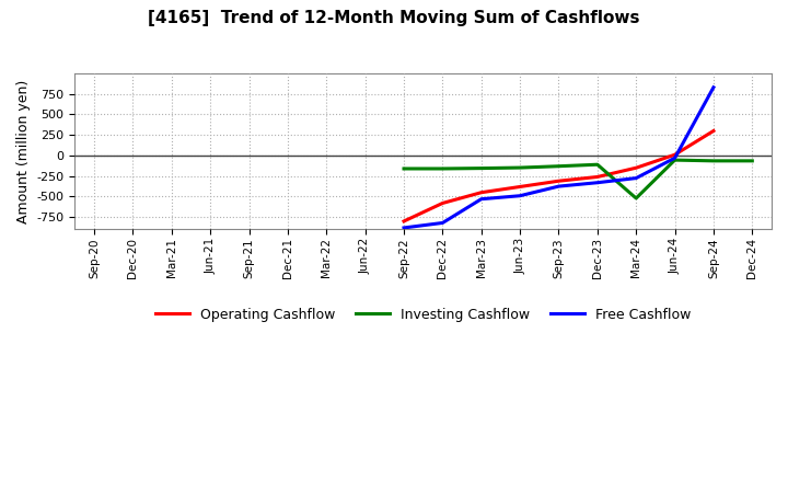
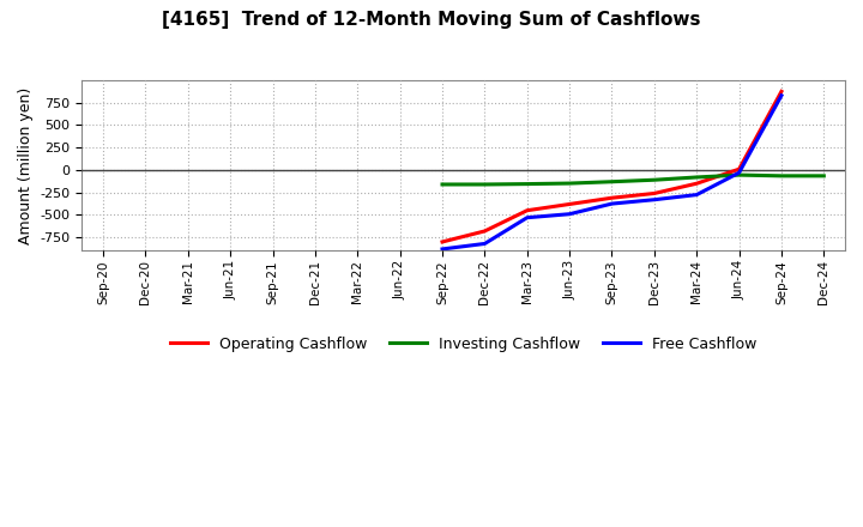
Operating Cashflow/Dec-22: -580 -> -680
Investing Cashflow/Mar-24: -520 -> -80
Operating Cashflow/Sep-24: 300 -> 880
